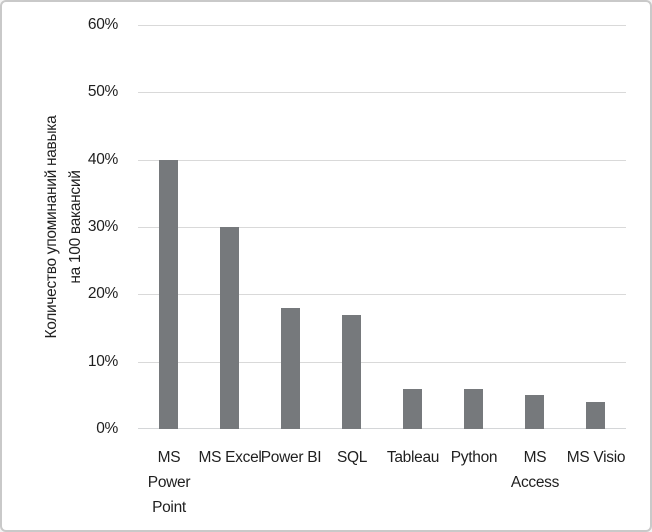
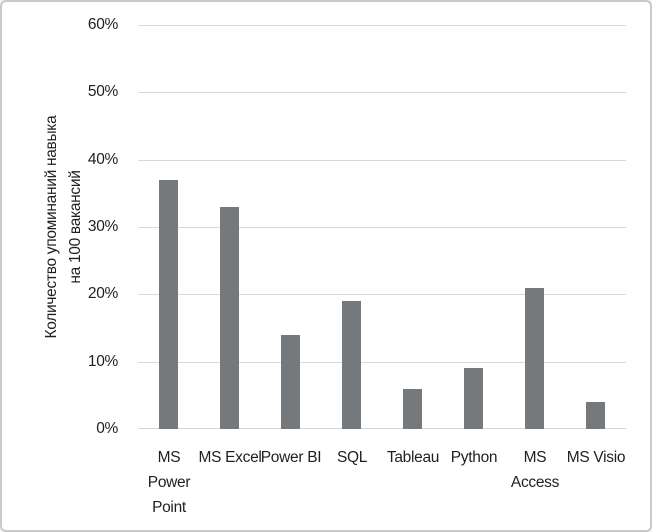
MS Power Point: 40% -> 37%
MS Excel: 30% -> 33%
Power BI: 18% -> 14%
SQL: 17% -> 19%
Python: 6% -> 9%
MS Access: 5% -> 21%
